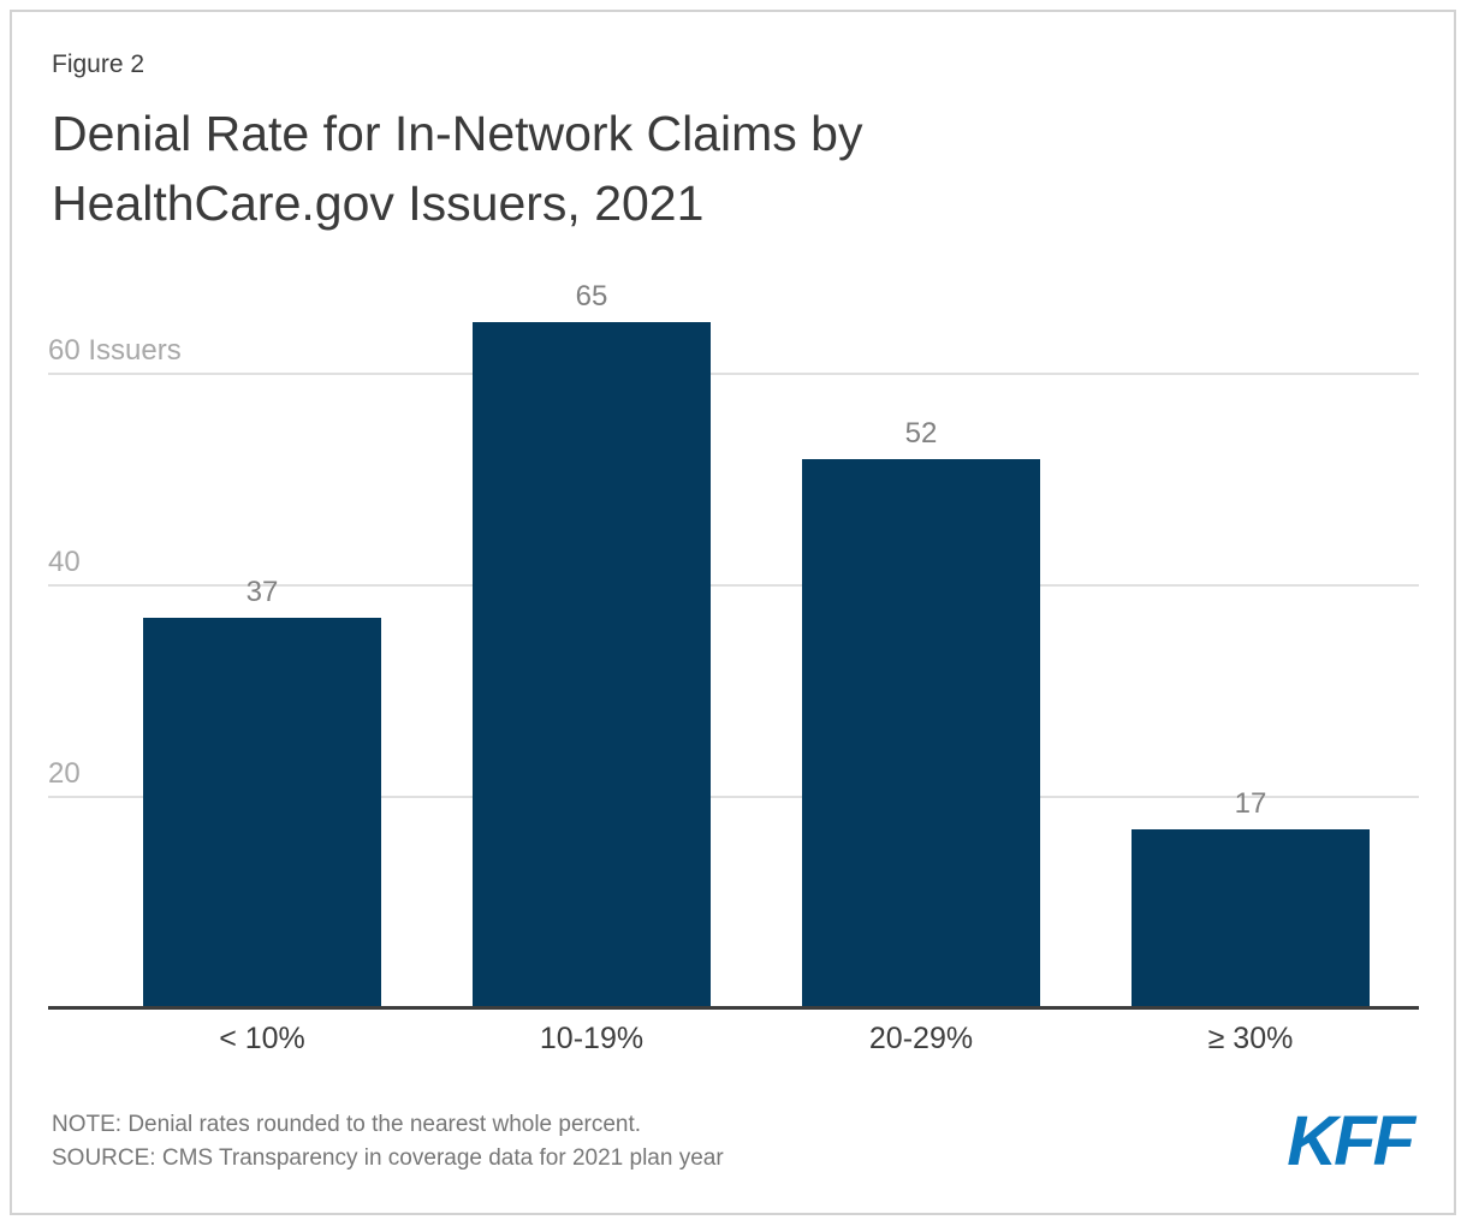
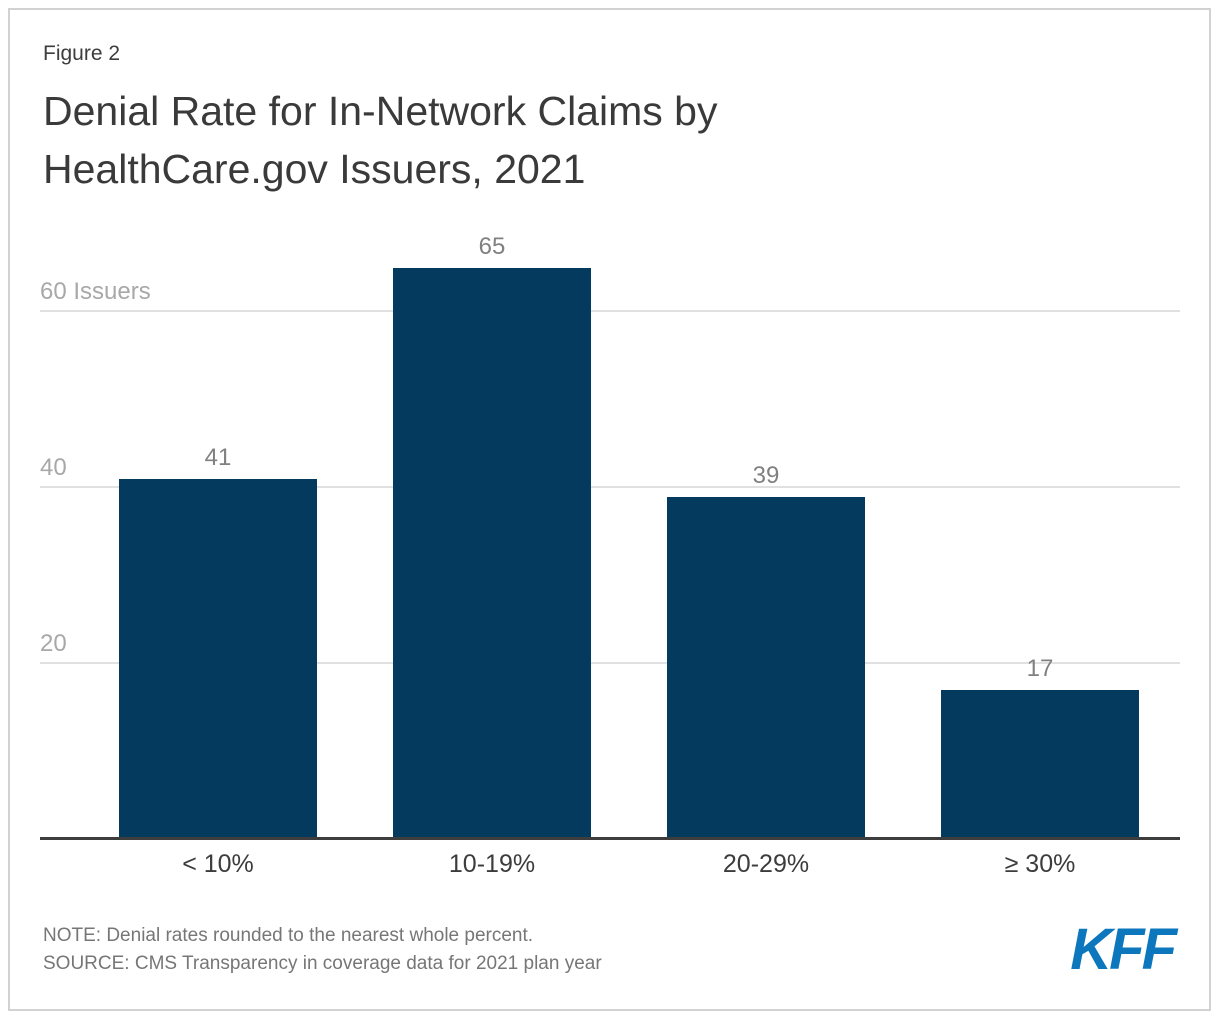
< 10%: 37 -> 41
20-29%: 52 -> 39
